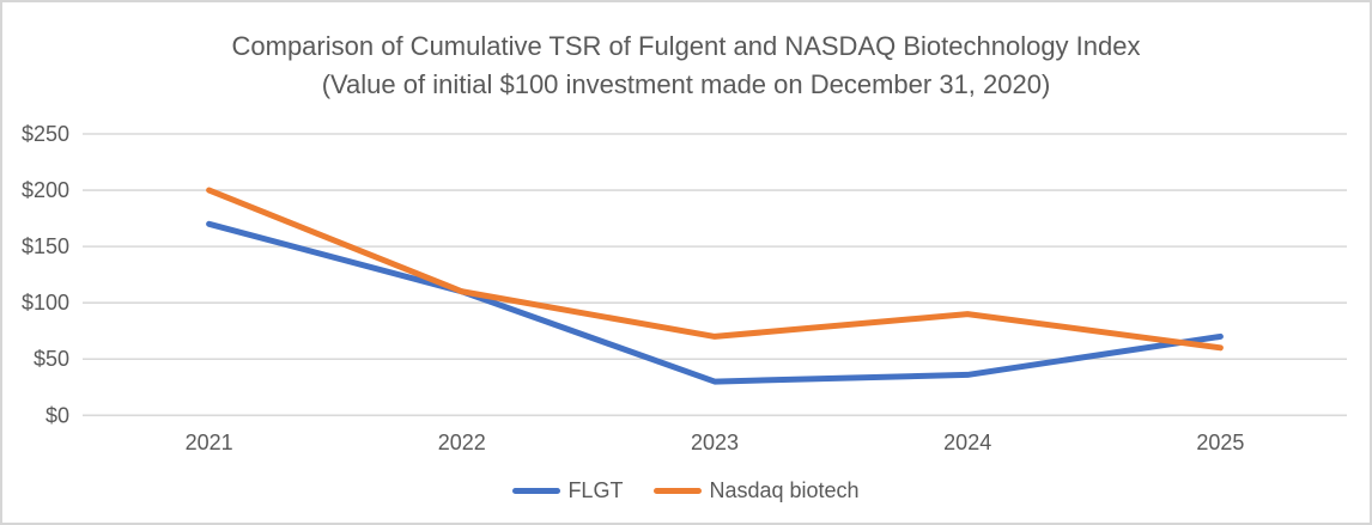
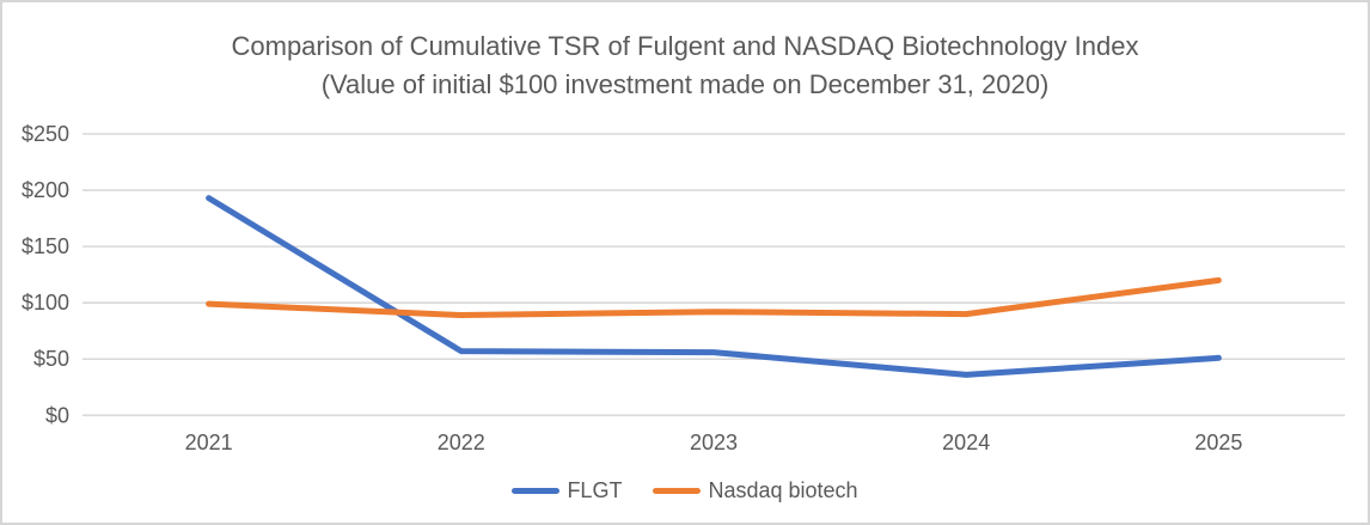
FLGT/2021: $170 -> $190
Nasdaq biotech/2021: $200 -> $100
FLGT/2022: $110 -> $60
Nasdaq biotech/2022: $110 -> $90
FLGT/2023: $30 -> $60
Nasdaq biotech/2023: $70 -> $90
FLGT/2025: $70 -> $50
Nasdaq biotech/2025: $60 -> $120
